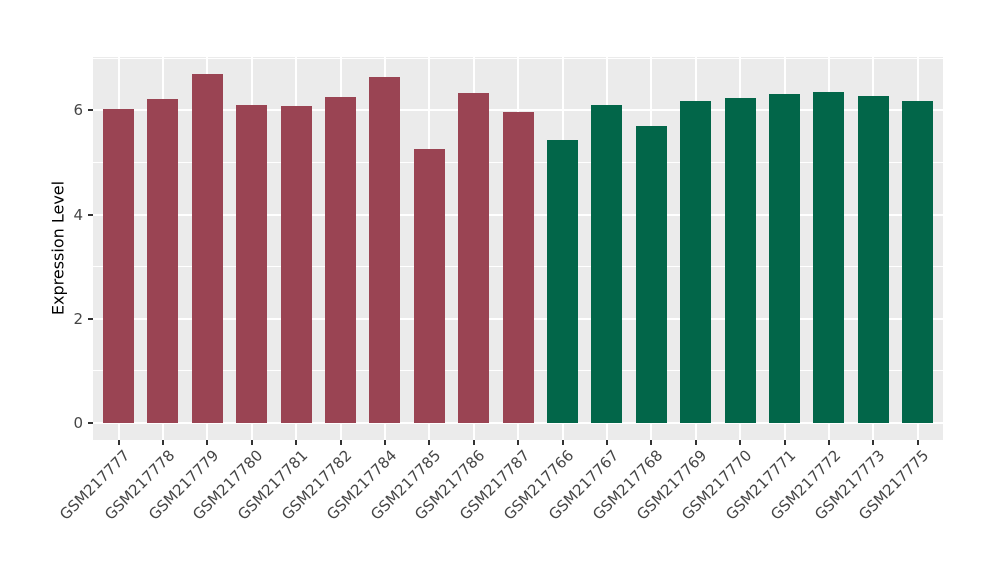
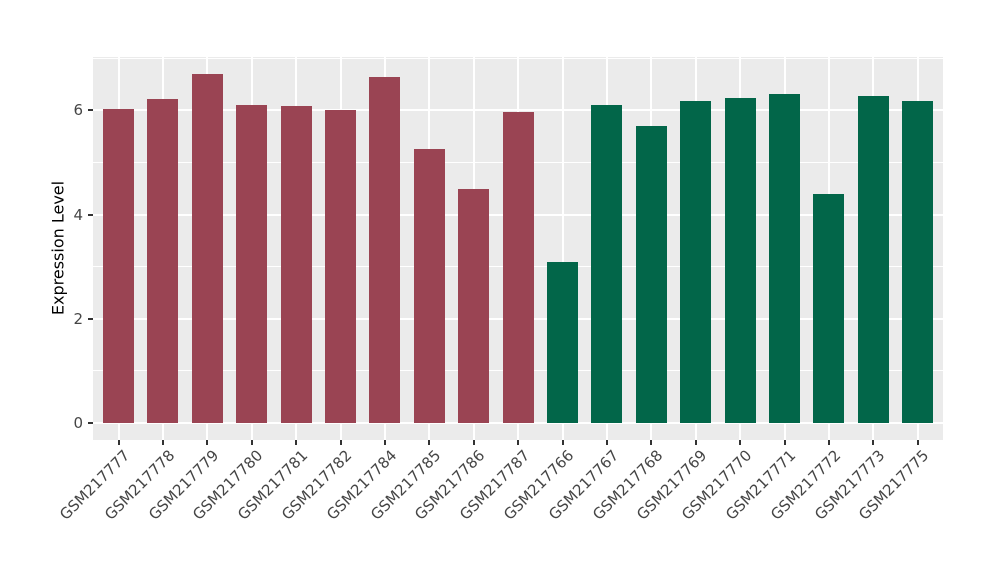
GSM217782: 6.2 -> 6.0
GSM217786: 6.3 -> 4.5
GSM217766: 5.4 -> 3.1
GSM217772: 6.4 -> 4.4
